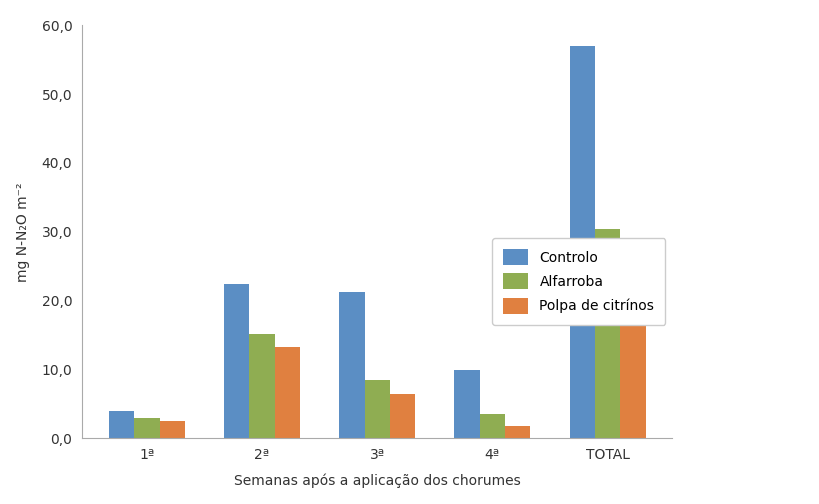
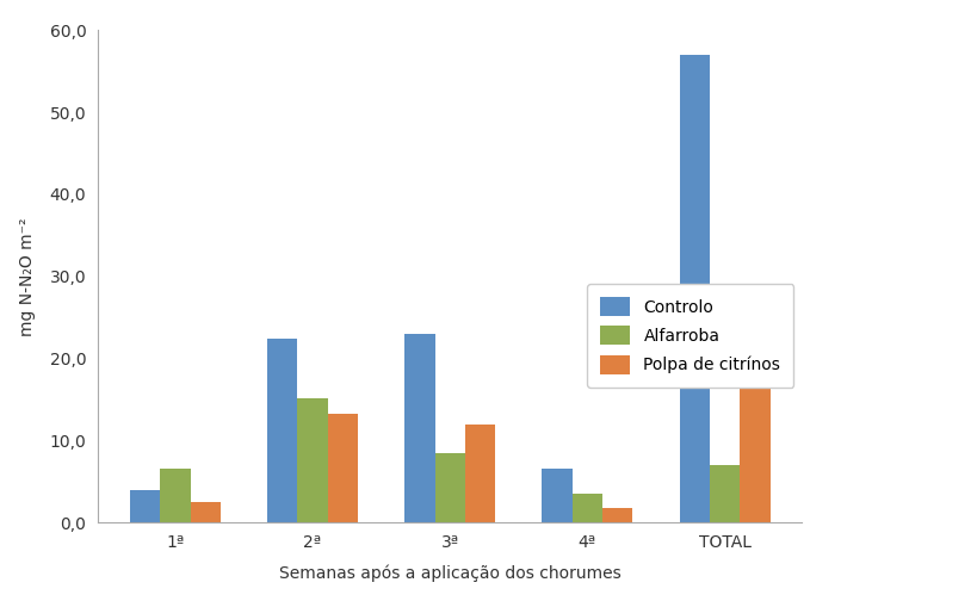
Alfarroba/1ª: 3,0 -> 6,6
Controlo/3ª: 21,2 -> 23,0
Polpa de citrínos/3ª: 6,5 -> 12,0
Controlo/4ª: 9,9 -> 6,6
Alfarroba/TOTAL: 30,4 -> 7,0
